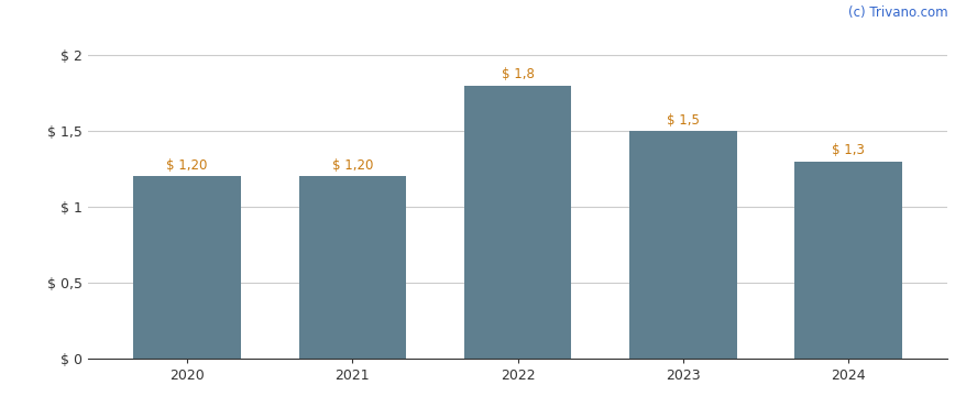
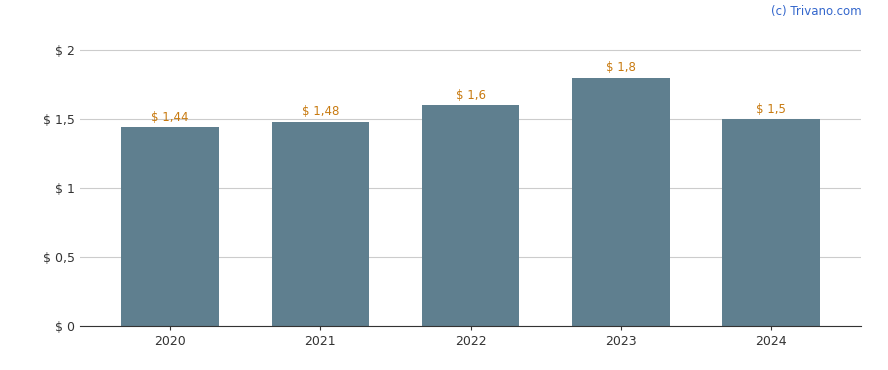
2020: 1,20 -> 1,44
2021: 1,20 -> 1,48
2022: 1,8 -> 1,6
2023: 1,5 -> 1,8
2024: 1,3 -> 1,5
